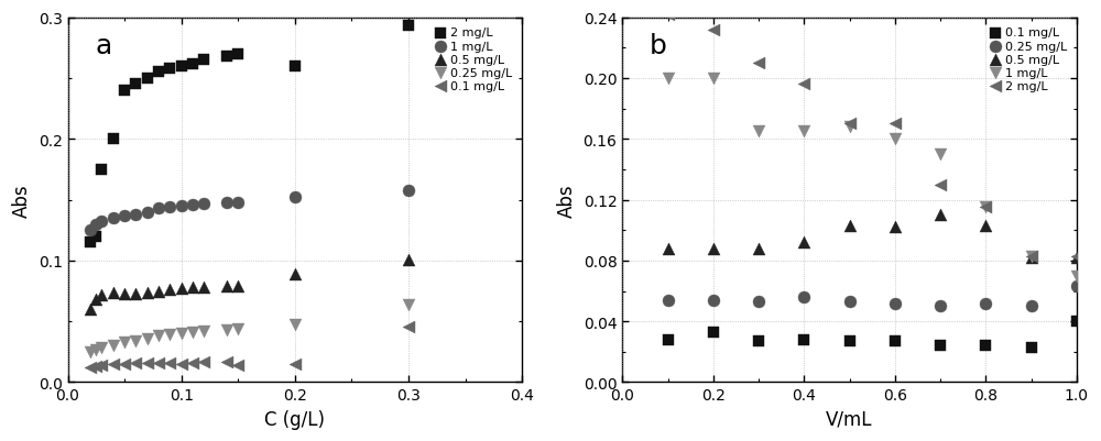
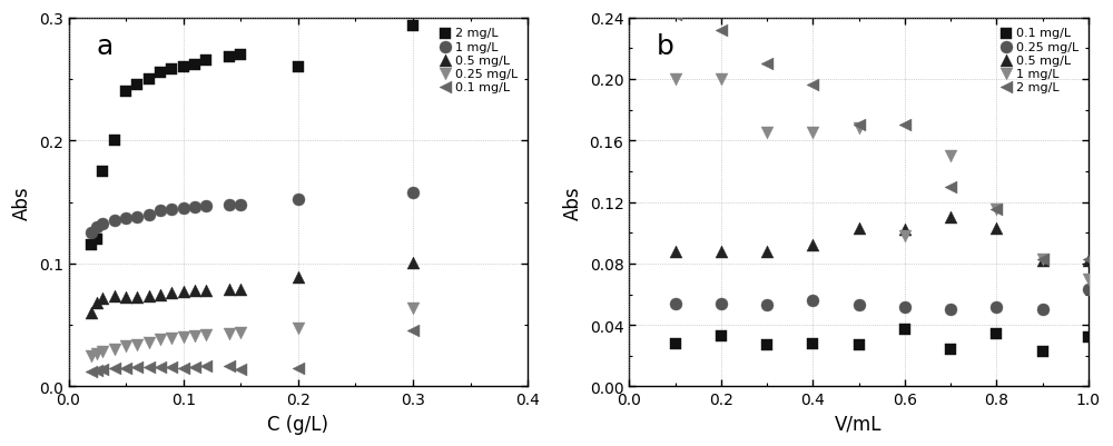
0.1 mg/L/0.6: 0.027 -> 0.037
1 mg/L/0.6: 0.160 -> 0.098
0.1 mg/L/0.8: 0.024 -> 0.034
0.1 mg/L/1.0: 0.040 -> 0.032
